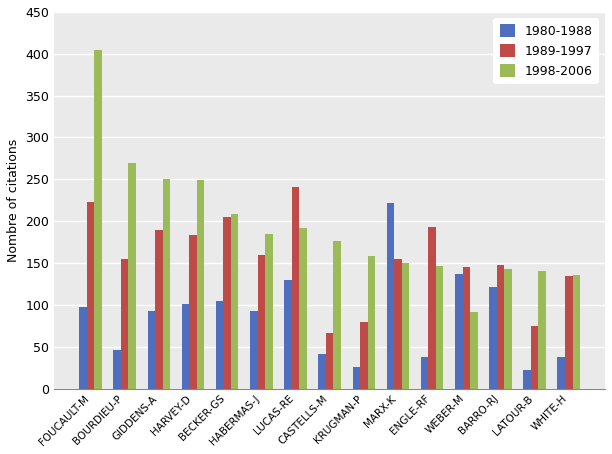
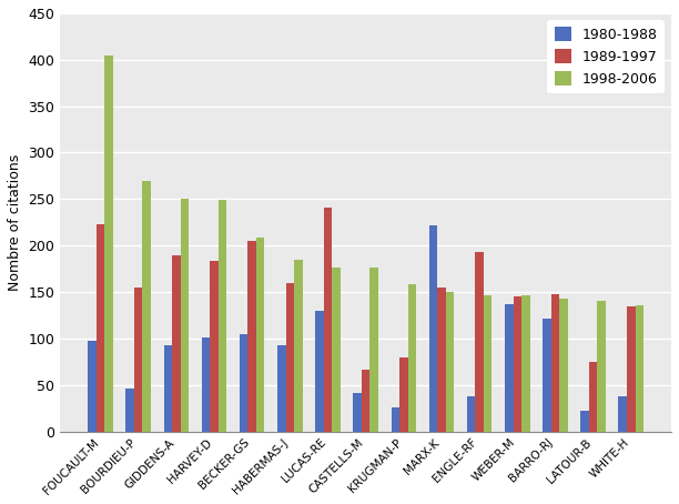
1998-2006/LUCAS-RE: 192 -> 176
1998-2006/WEBER-M: 92 -> 146
